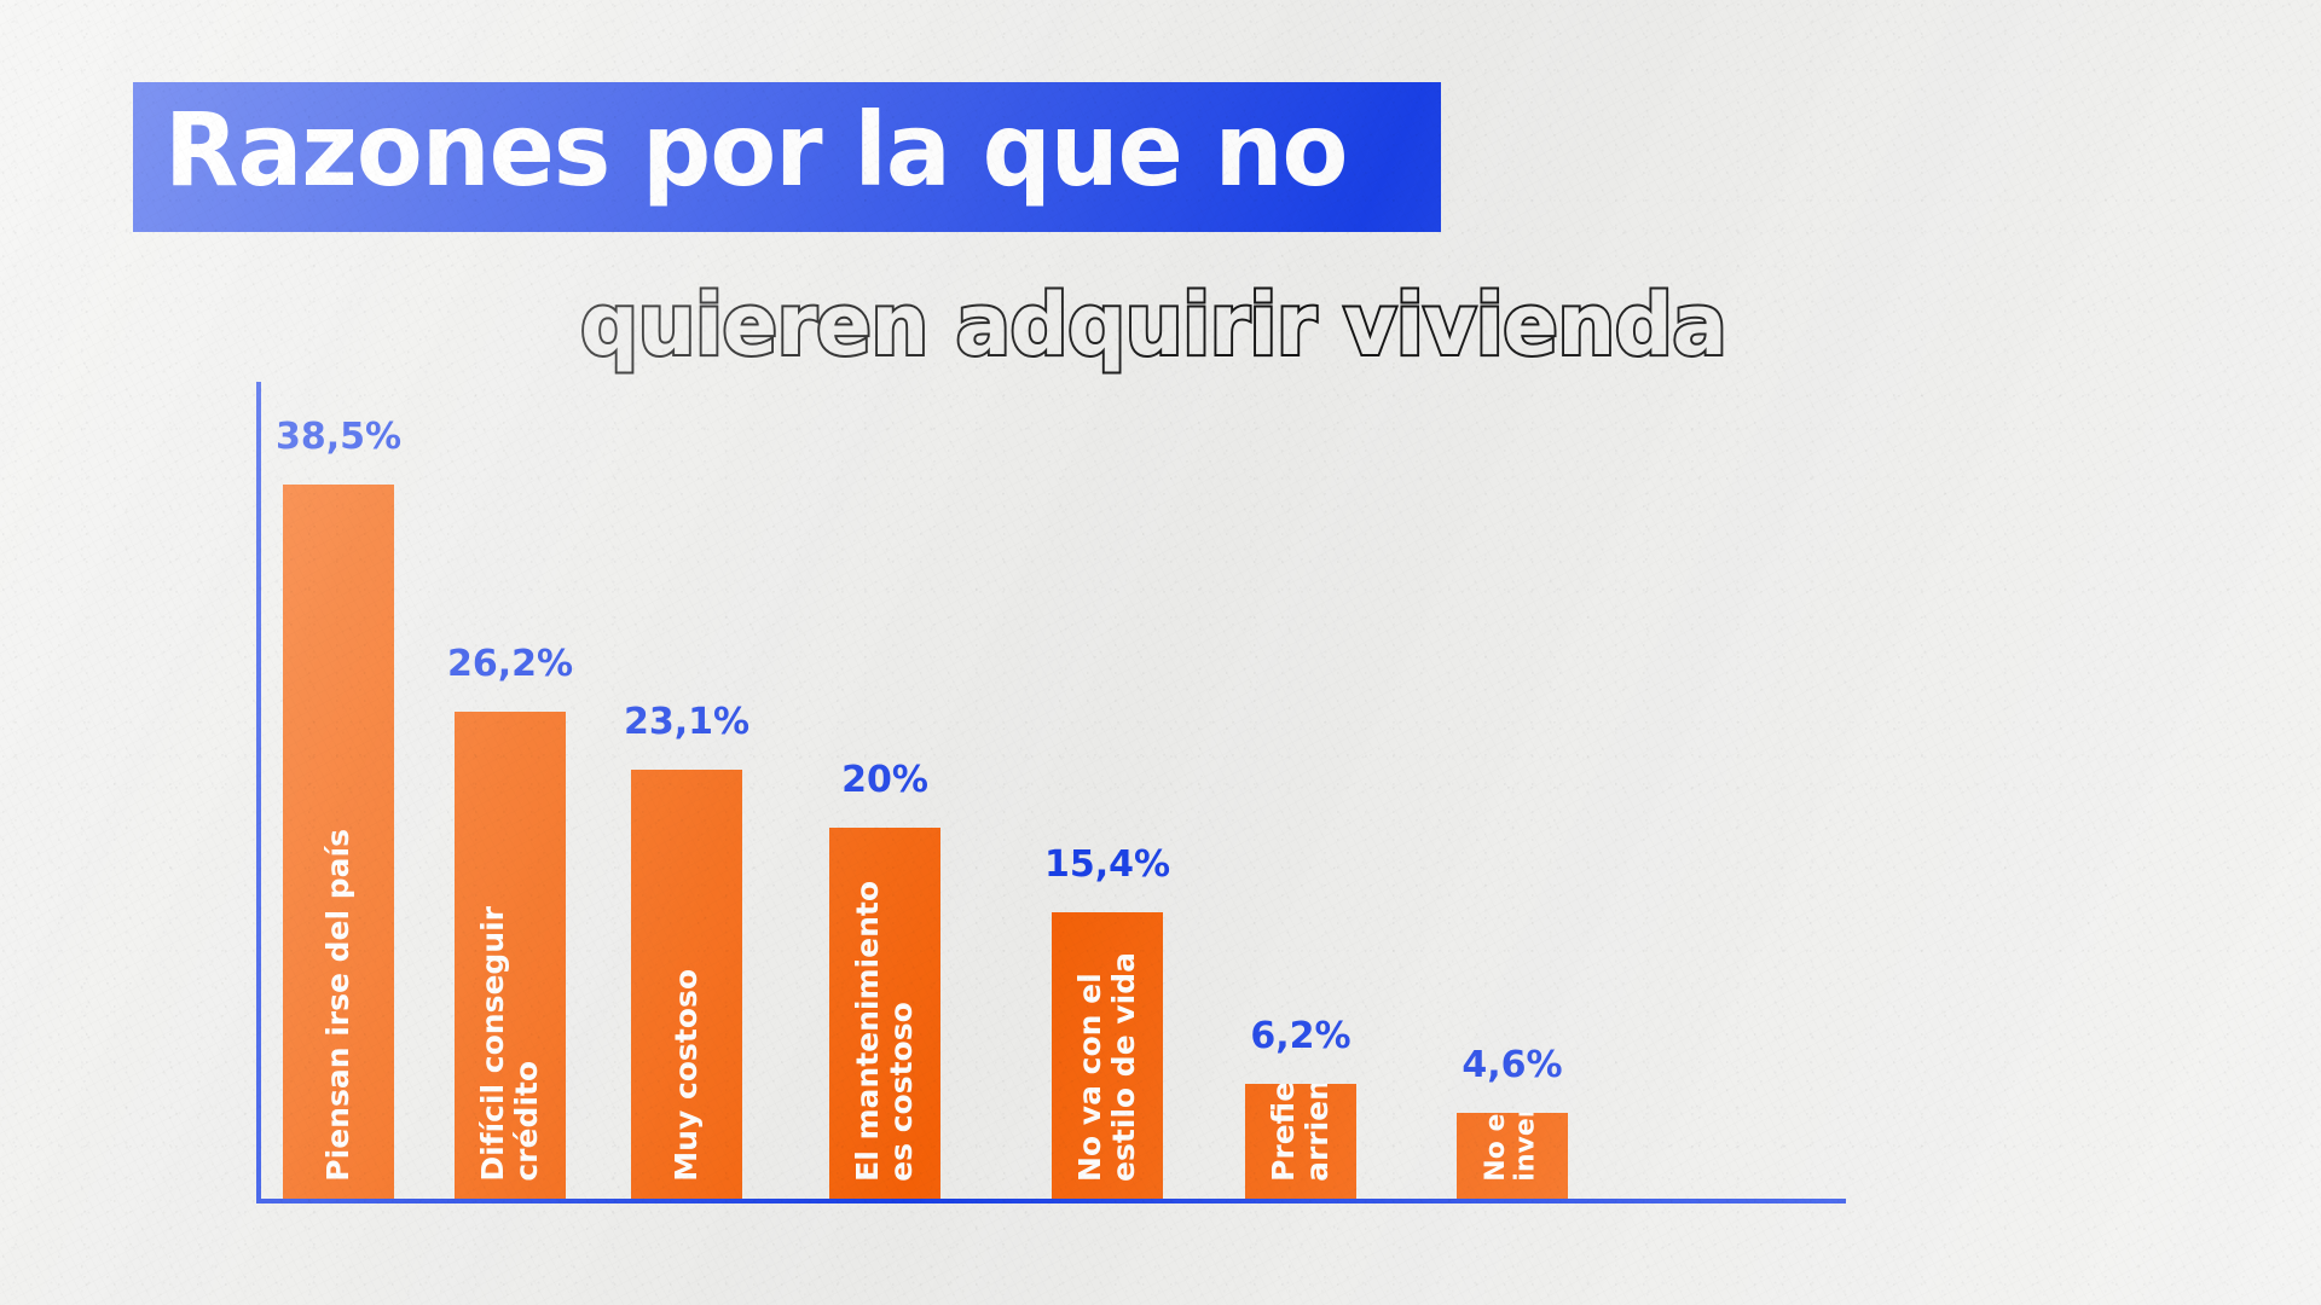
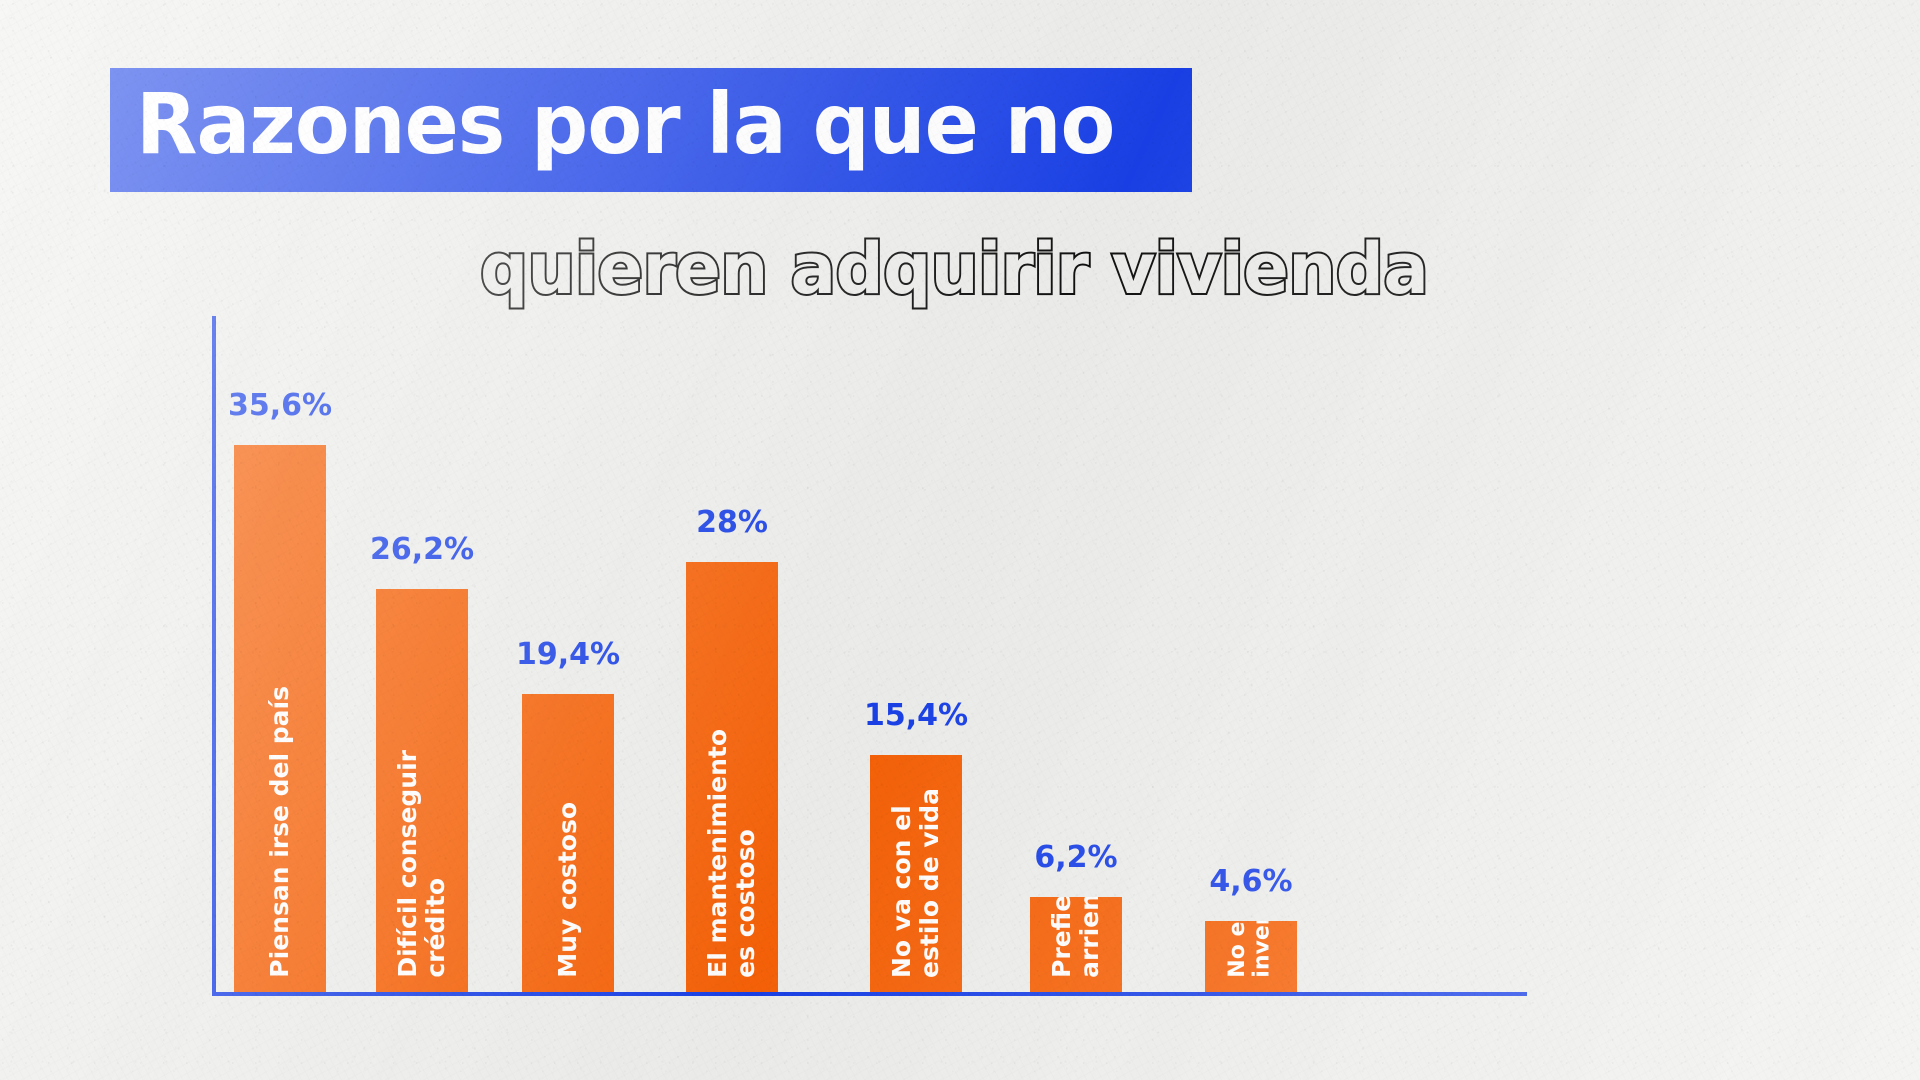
Piensan irse del país: 38,5% -> 35,6%
Muy costoso: 23,1% -> 19,4%
El mantenimiento es costoso: 20% -> 28%
